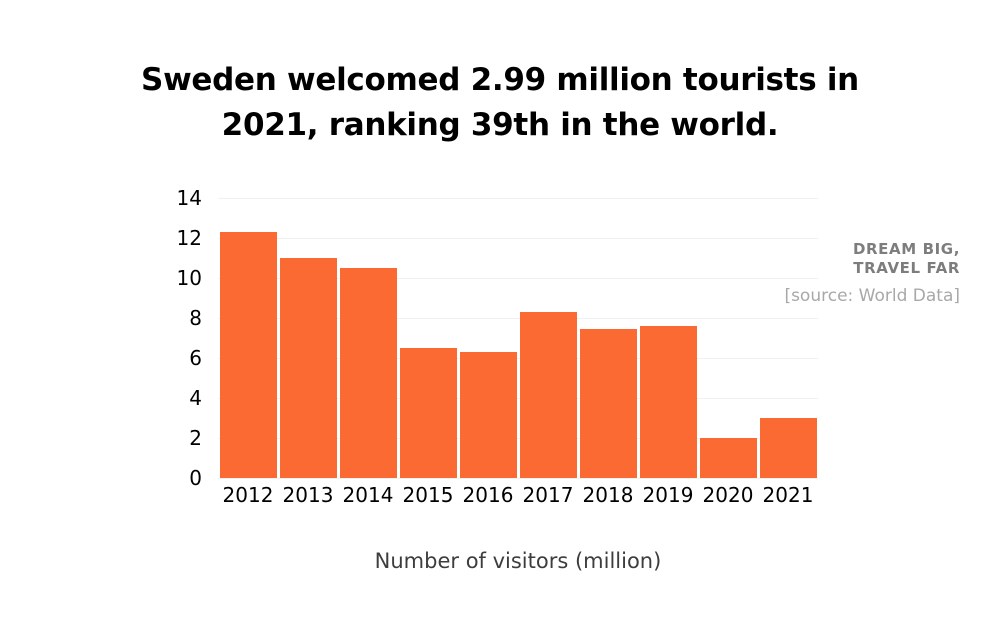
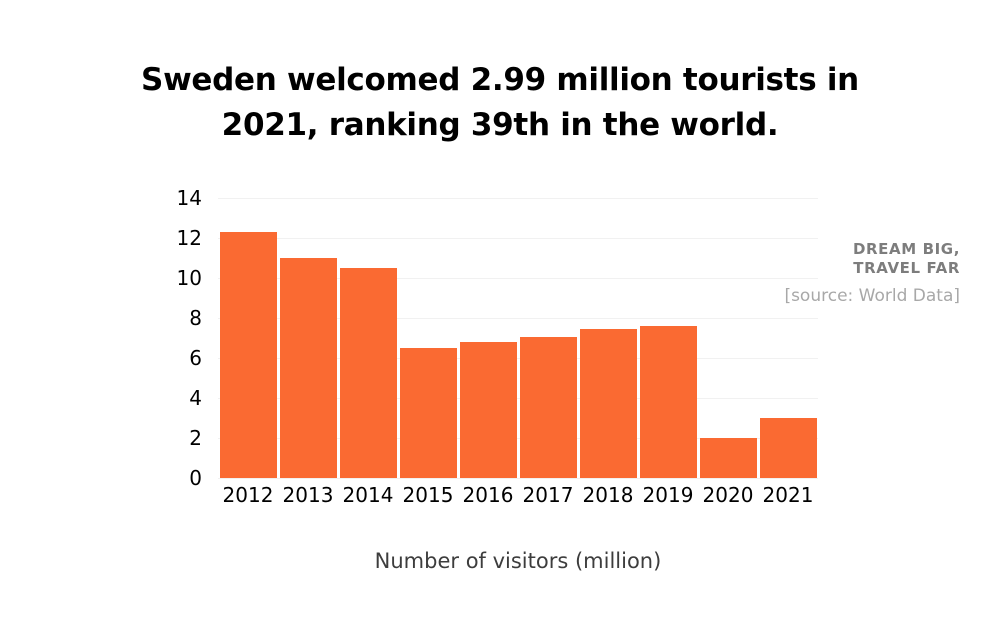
2016: 6.3 -> 6.8
2017: 8.3 -> 7.0
